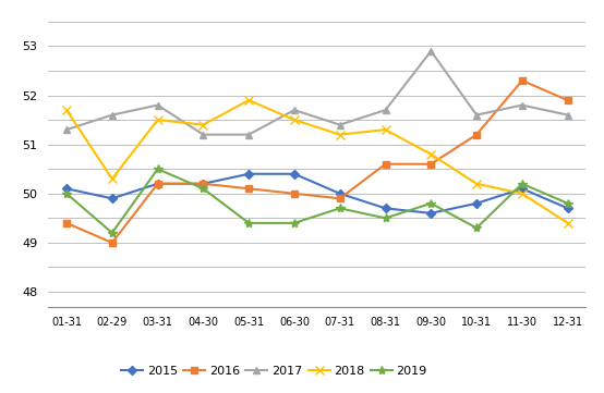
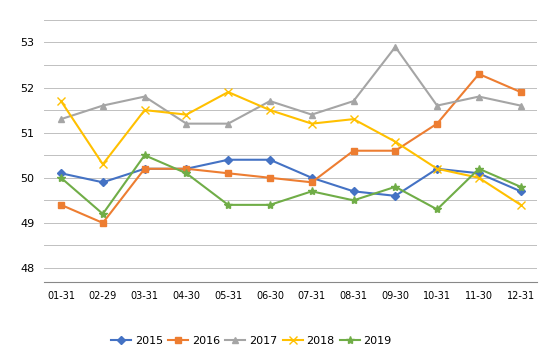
2015/10-31: 49.8 -> 50.2
